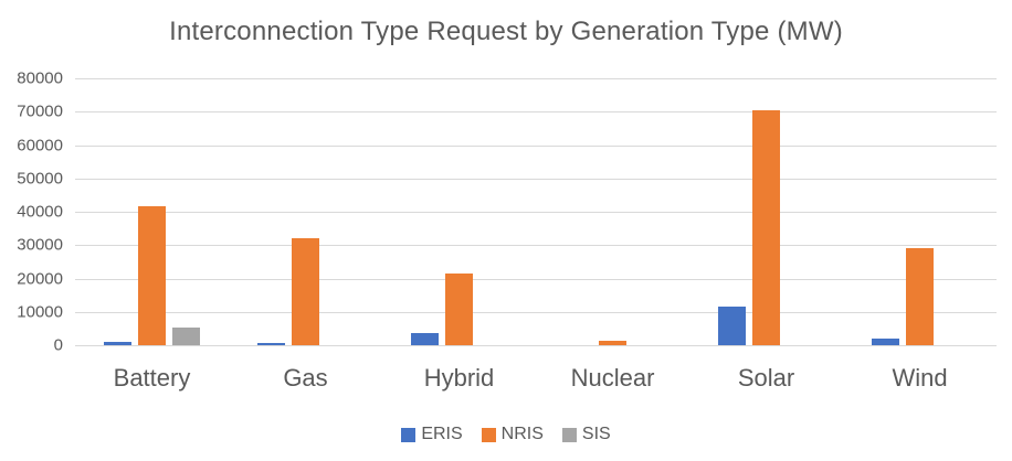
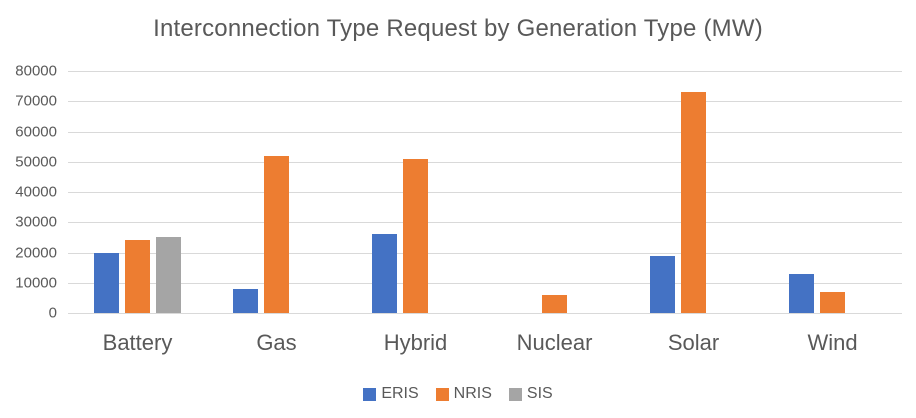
ERIS/Battery: 1000 -> 20000
NRIS/Battery: 42000 -> 24000
SIS/Battery: 5000 -> 25000
ERIS/Gas: 1000 -> 8000
NRIS/Gas: 32000 -> 52000
ERIS/Hybrid: 4000 -> 26000
NRIS/Hybrid: 22000 -> 51000
NRIS/Nuclear: 1000 -> 6000
ERIS/Solar: 12000 -> 19000
NRIS/Solar: 70000 -> 73000
ERIS/Wind: 2000 -> 13000
NRIS/Wind: 29000 -> 7000
